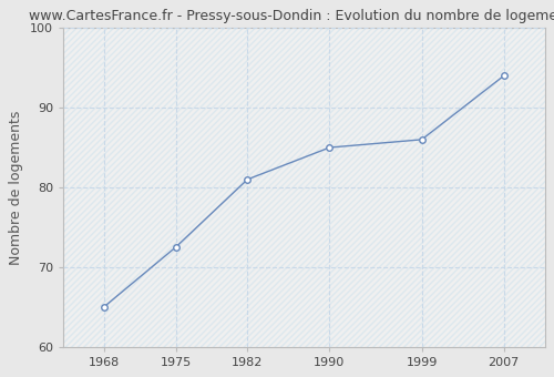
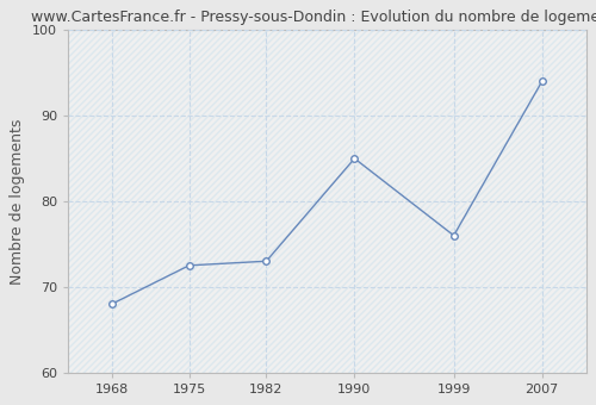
1968: 65.0 -> 68.0
1982: 81.0 -> 73.0
1999: 86.0 -> 76.0
